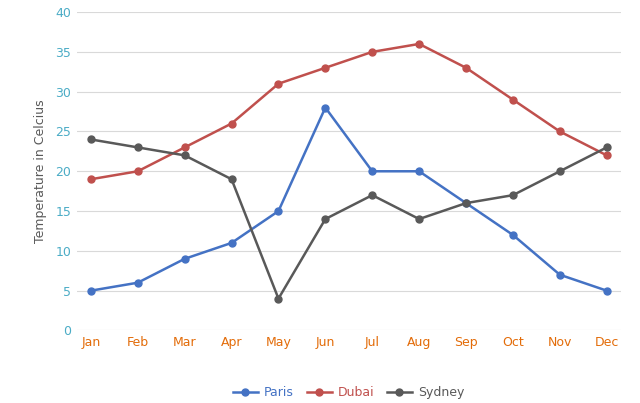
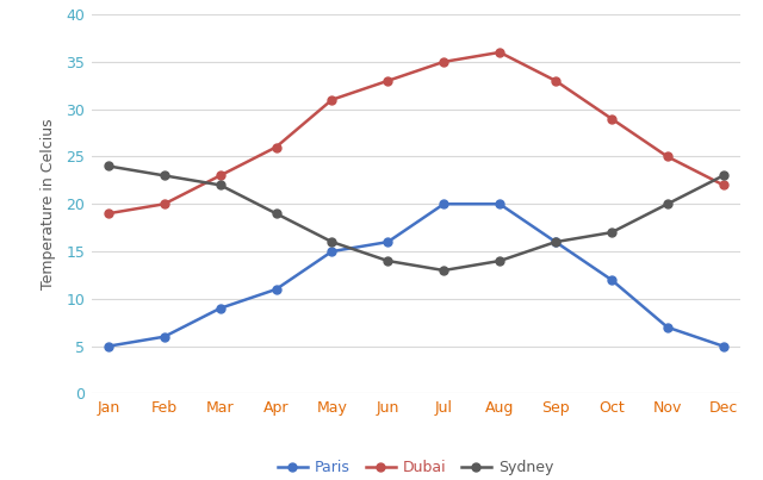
Sydney/May: 4 -> 16
Paris/Jun: 28 -> 16
Sydney/Jul: 17 -> 13
